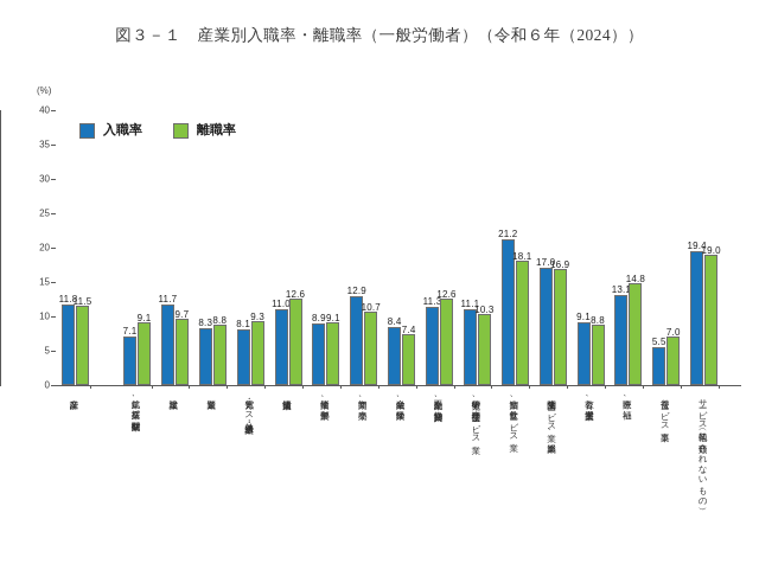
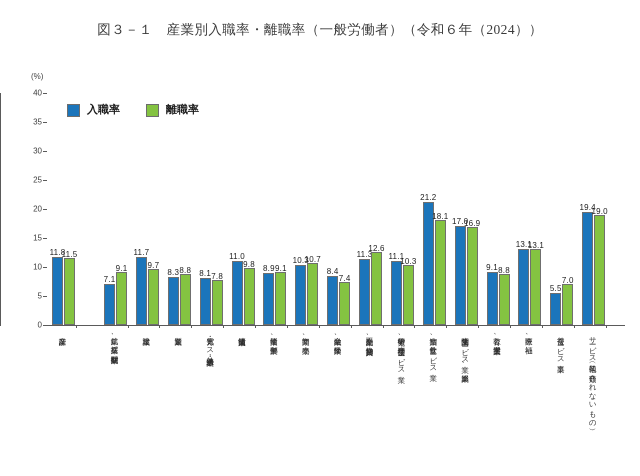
離職率/電気・ガス・熱供給・水道業: 9.3 -> 7.8
離職率/情報通信業: 12.6 -> 9.8
入職率/卸売業、小売業: 12.9 -> 10.3
離職率/医療、福祉: 14.8 -> 13.1
